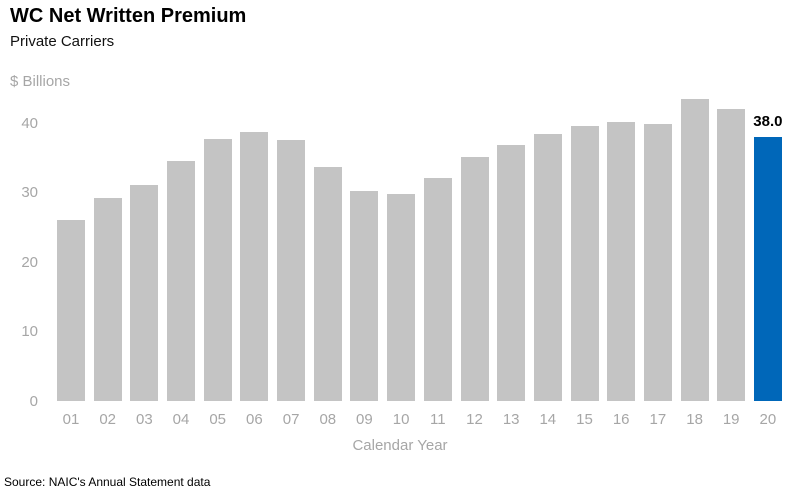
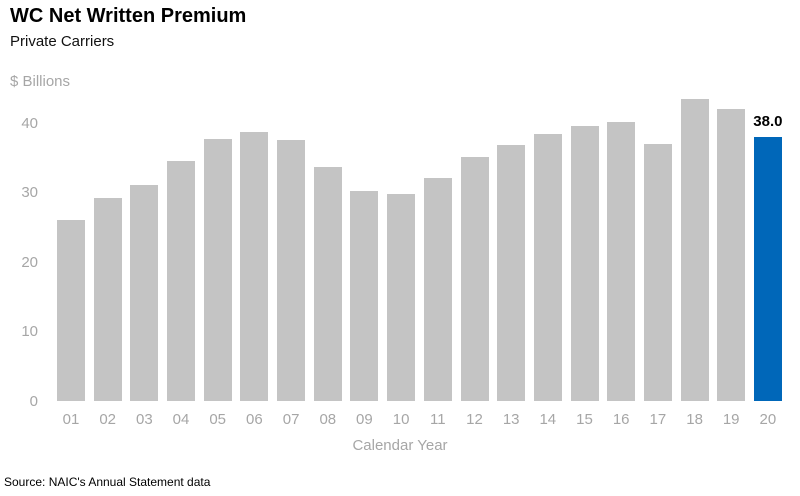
17: 40 -> 37
